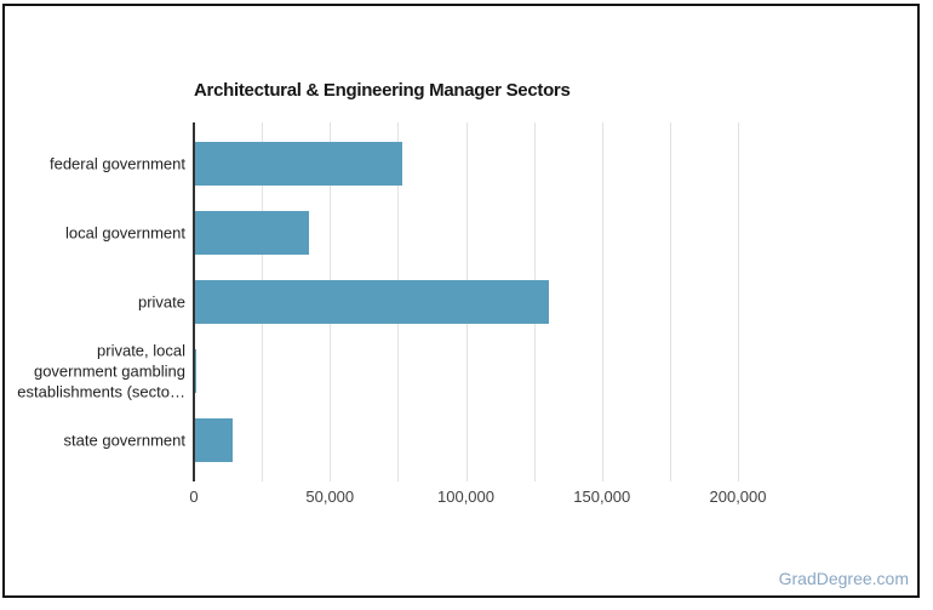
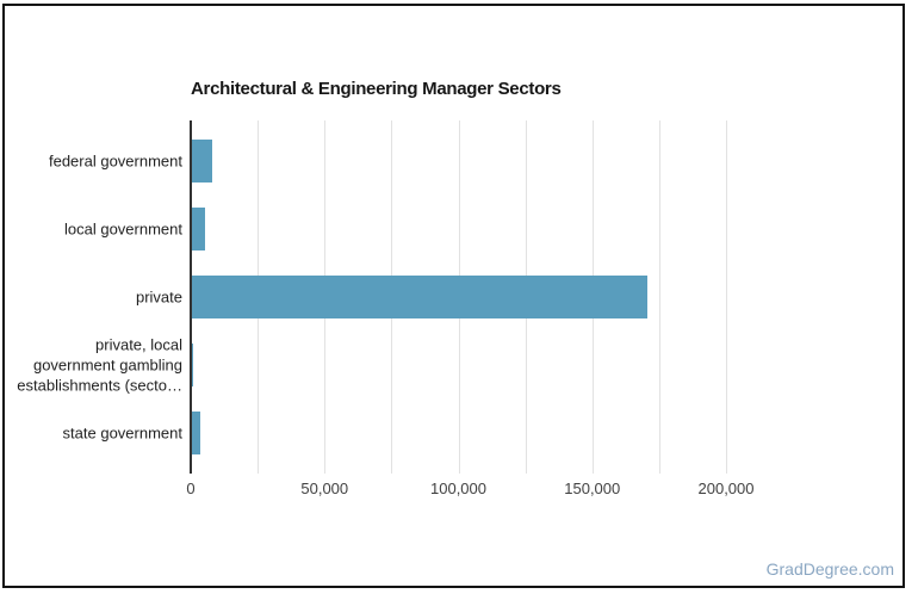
federal government: 76000 -> 7000
local government: 42000 -> 5000
private: 130000 -> 170000
state government: 14000 -> 3000
